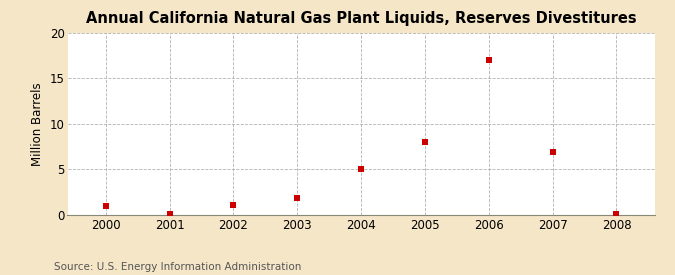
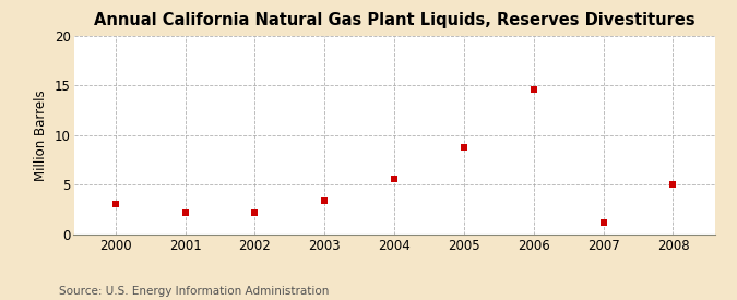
2000: 0.9 -> 3.0
2001: 0.0 -> 2.2
2002: 1.0 -> 2.2
2003: 1.8 -> 3.4
2004: 5.0 -> 5.6
2005: 8.0 -> 8.8
2006: 17.0 -> 14.6
2007: 6.9 -> 1.2
2008: 0.0 -> 5.0
